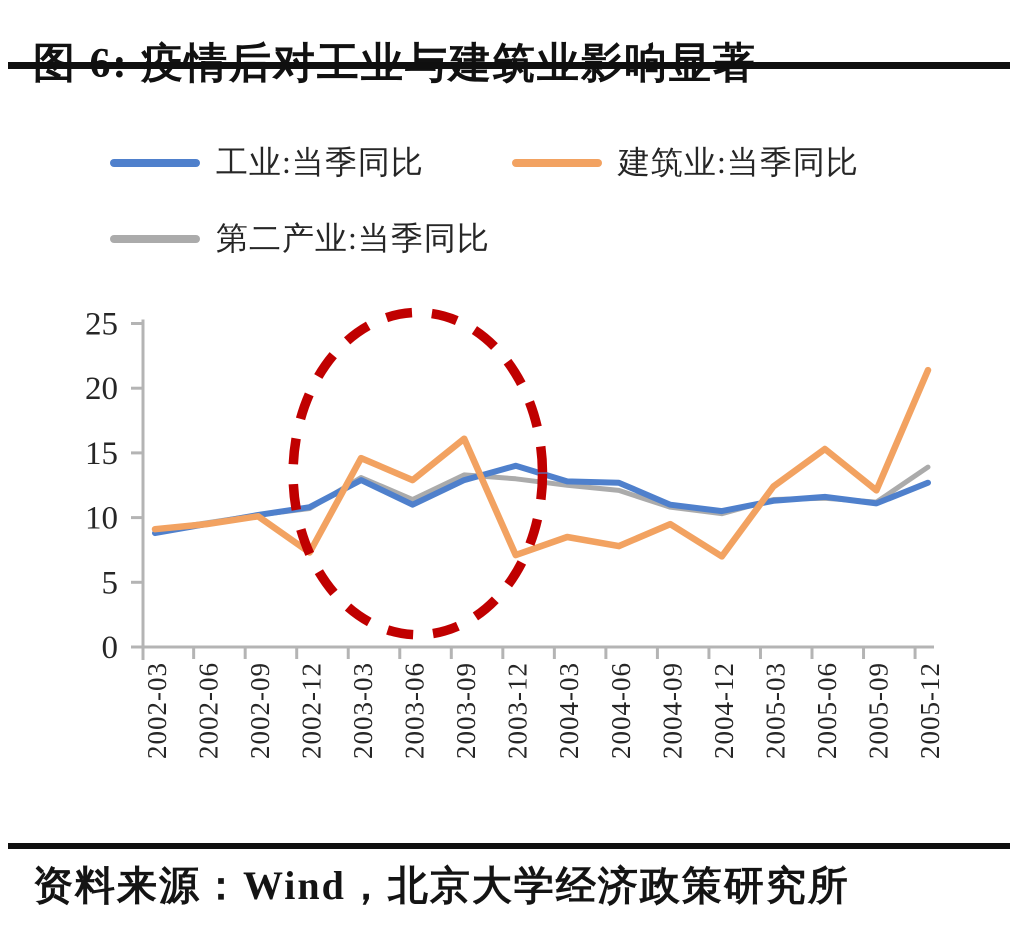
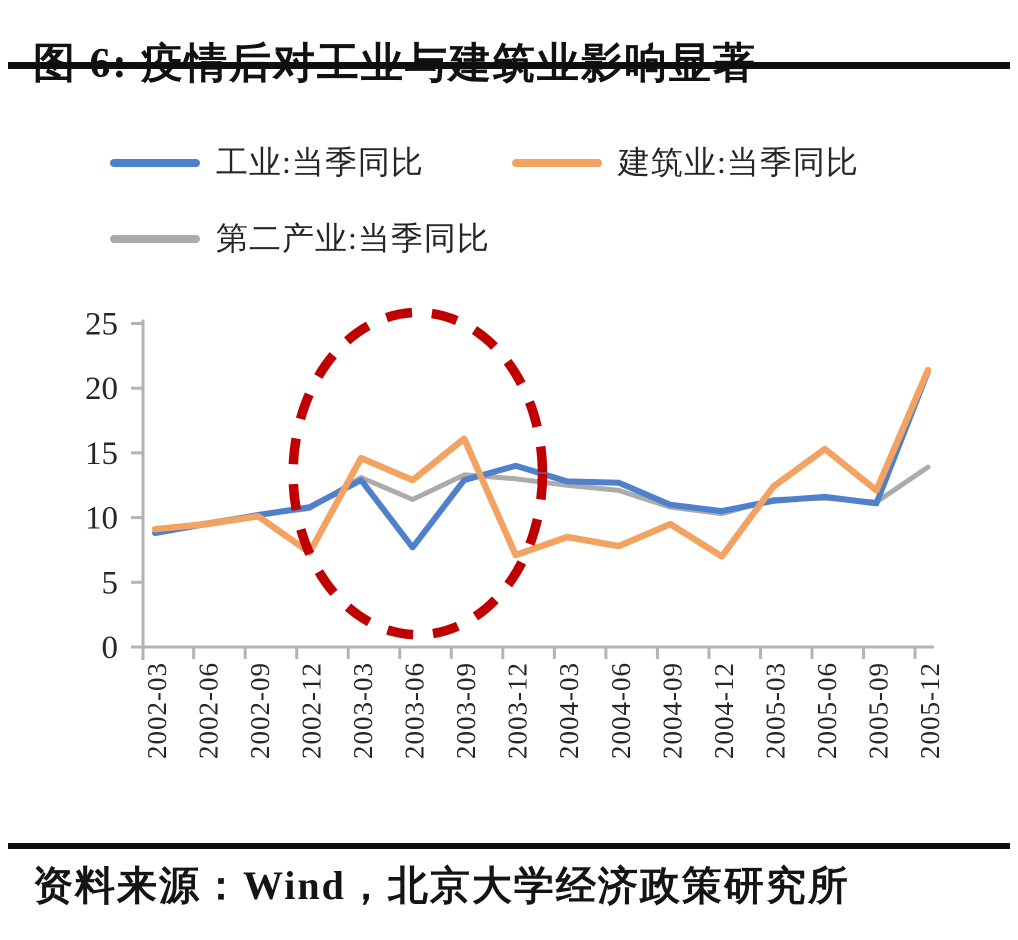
工业:当季同比/2003-06: 11.0 -> 7.7
工业:当季同比/2005-12: 12.7 -> 21.3
